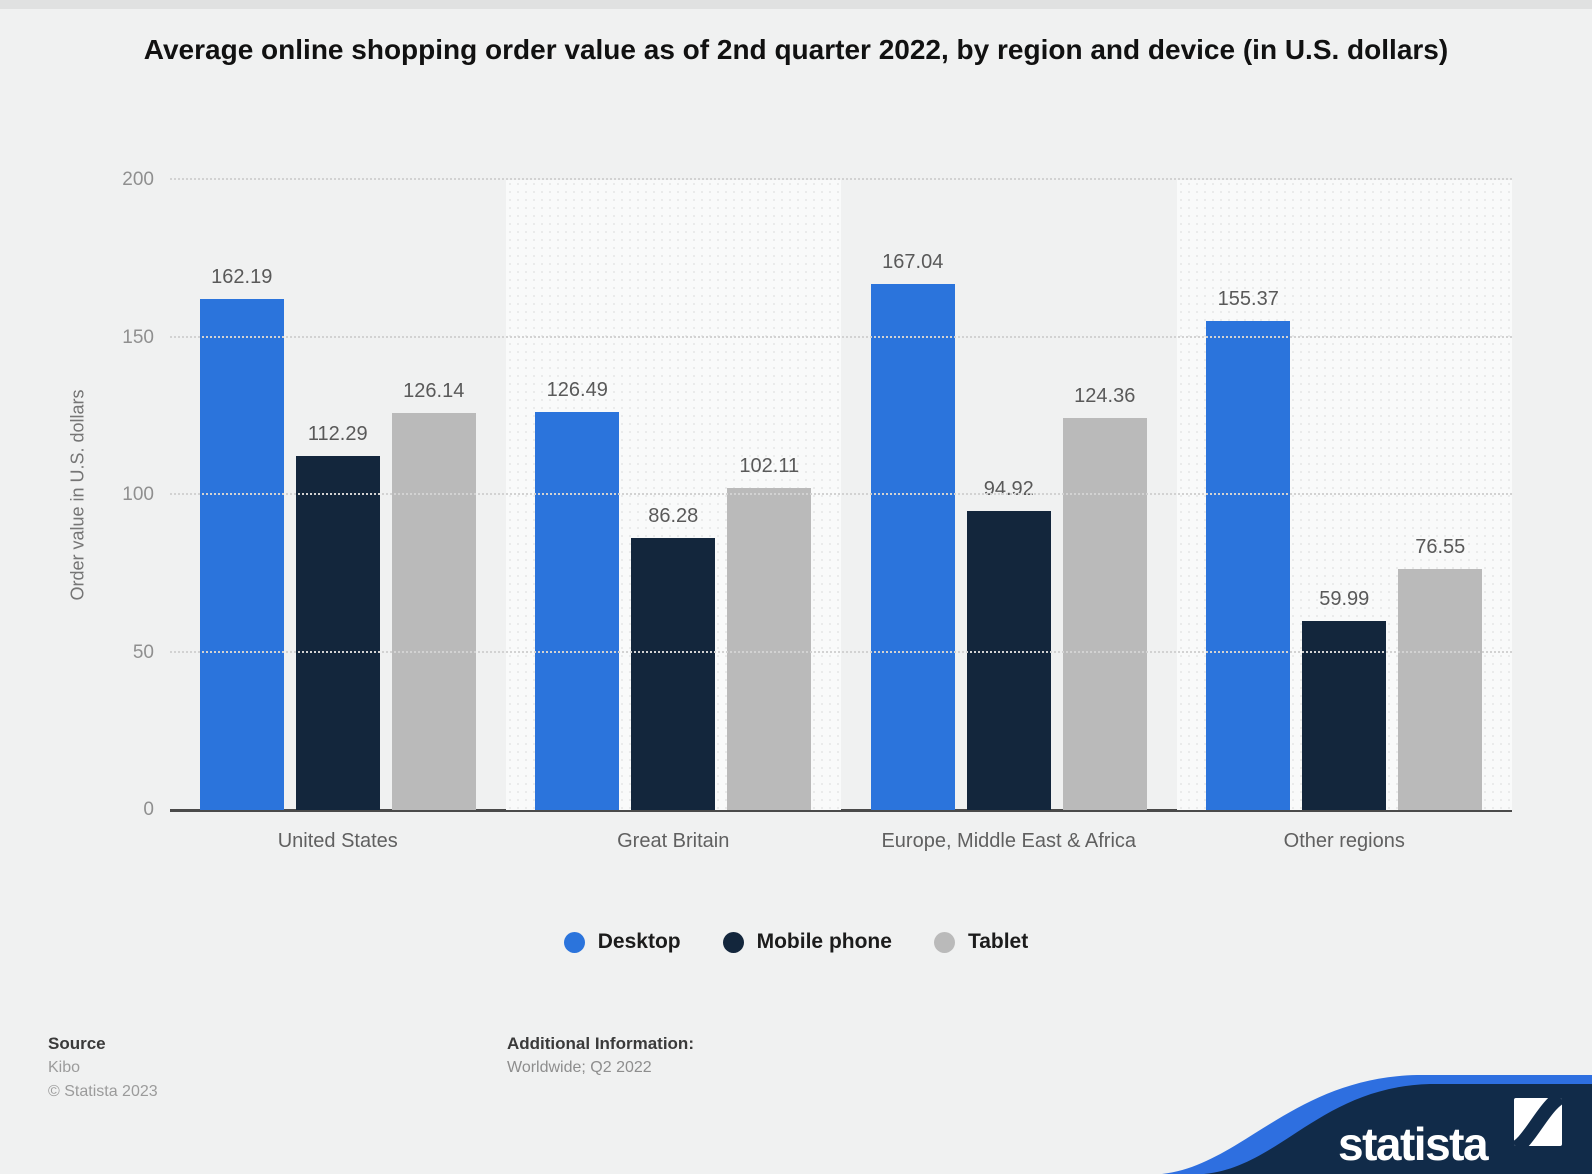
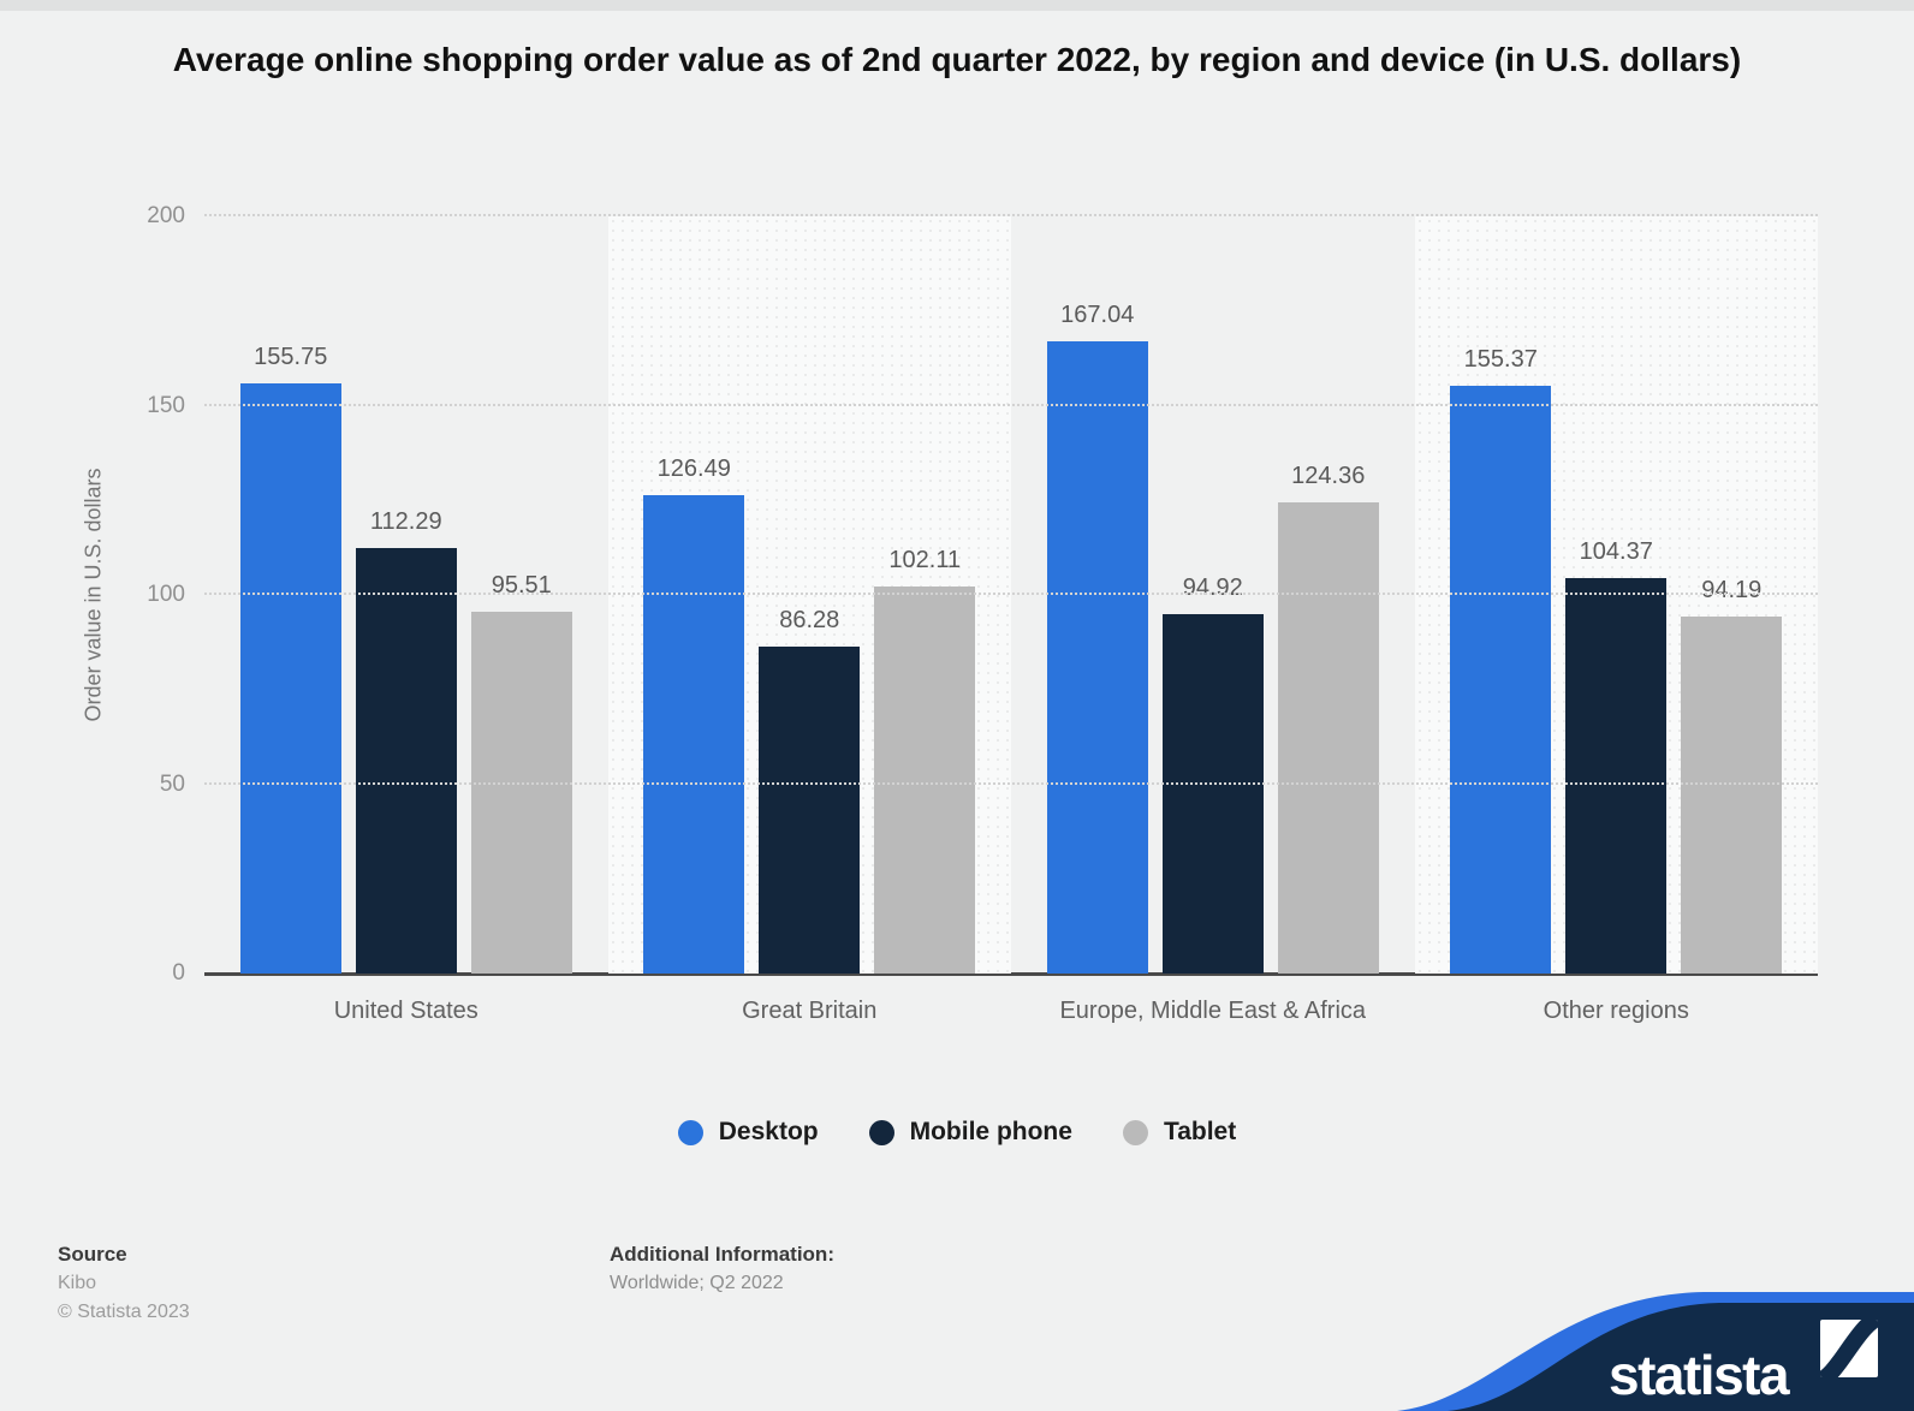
Desktop/United States: 162.19 -> 155.75
Tablet/United States: 126.14 -> 95.51
Mobile phone/Other regions: 59.99 -> 104.37
Tablet/Other regions: 76.55 -> 94.19
